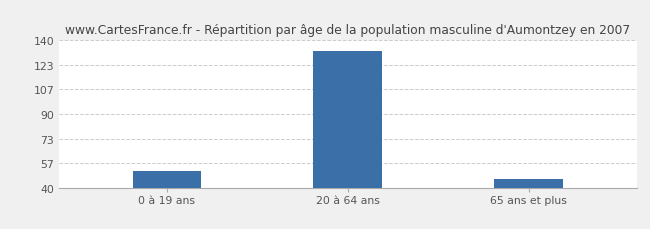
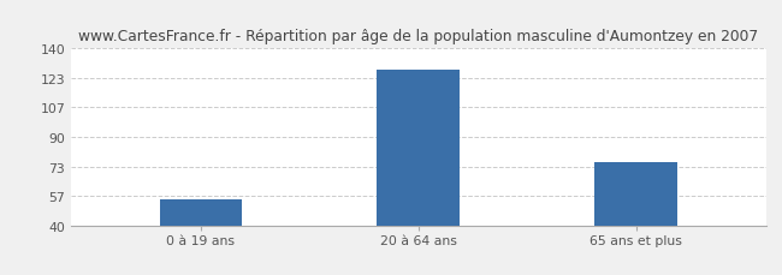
0 à 19 ans: 51 -> 55
20 à 64 ans: 133 -> 128
65 ans et plus: 46 -> 76
